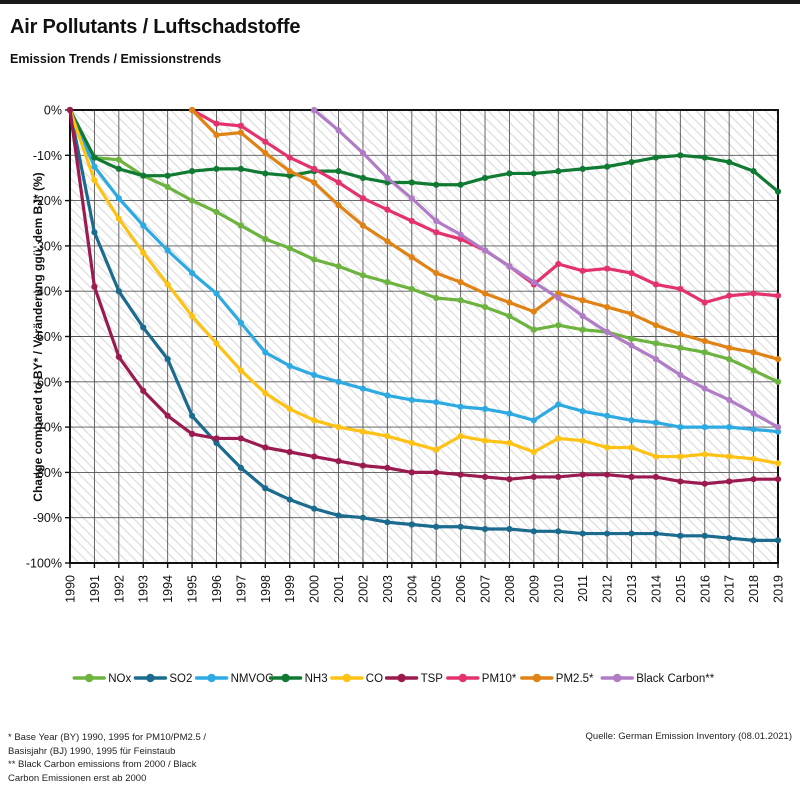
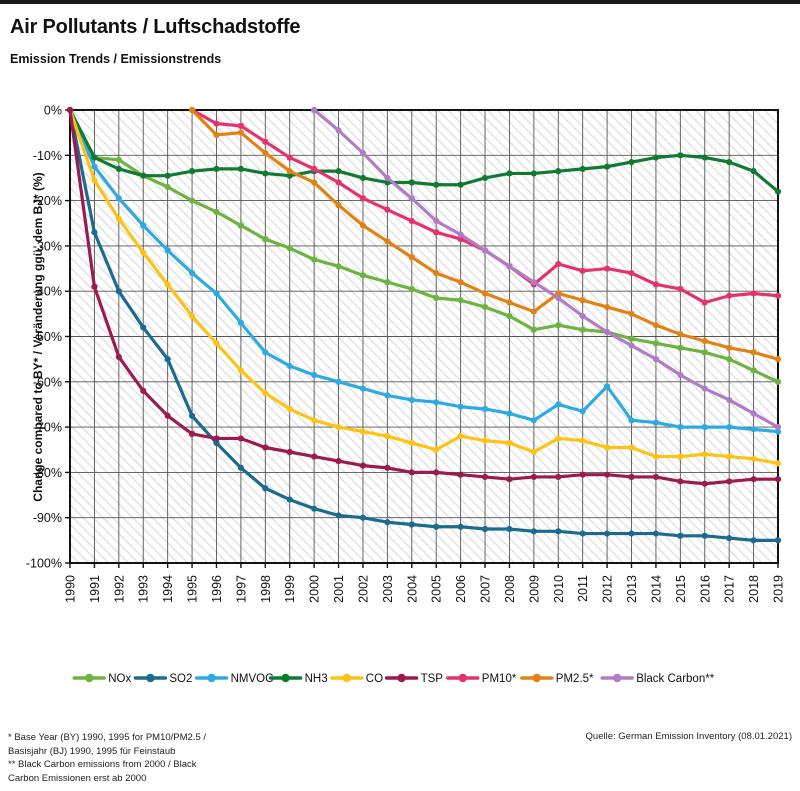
NMVOC/2012: -68% -> -61%
